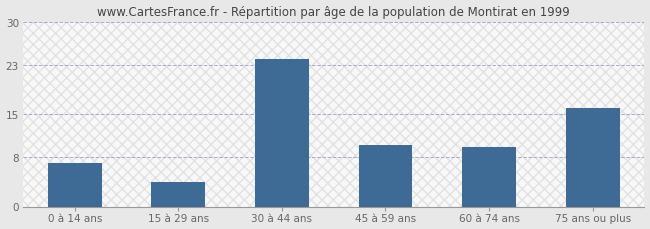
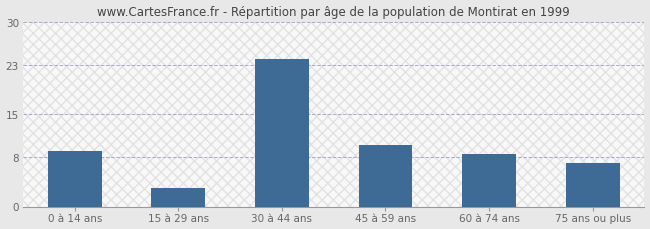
0 à 14 ans: 7.0 -> 9.0
15 à 29 ans: 4.0 -> 3.0
60 à 74 ans: 9.6 -> 8.5
75 ans ou plus: 16.0 -> 7.0
